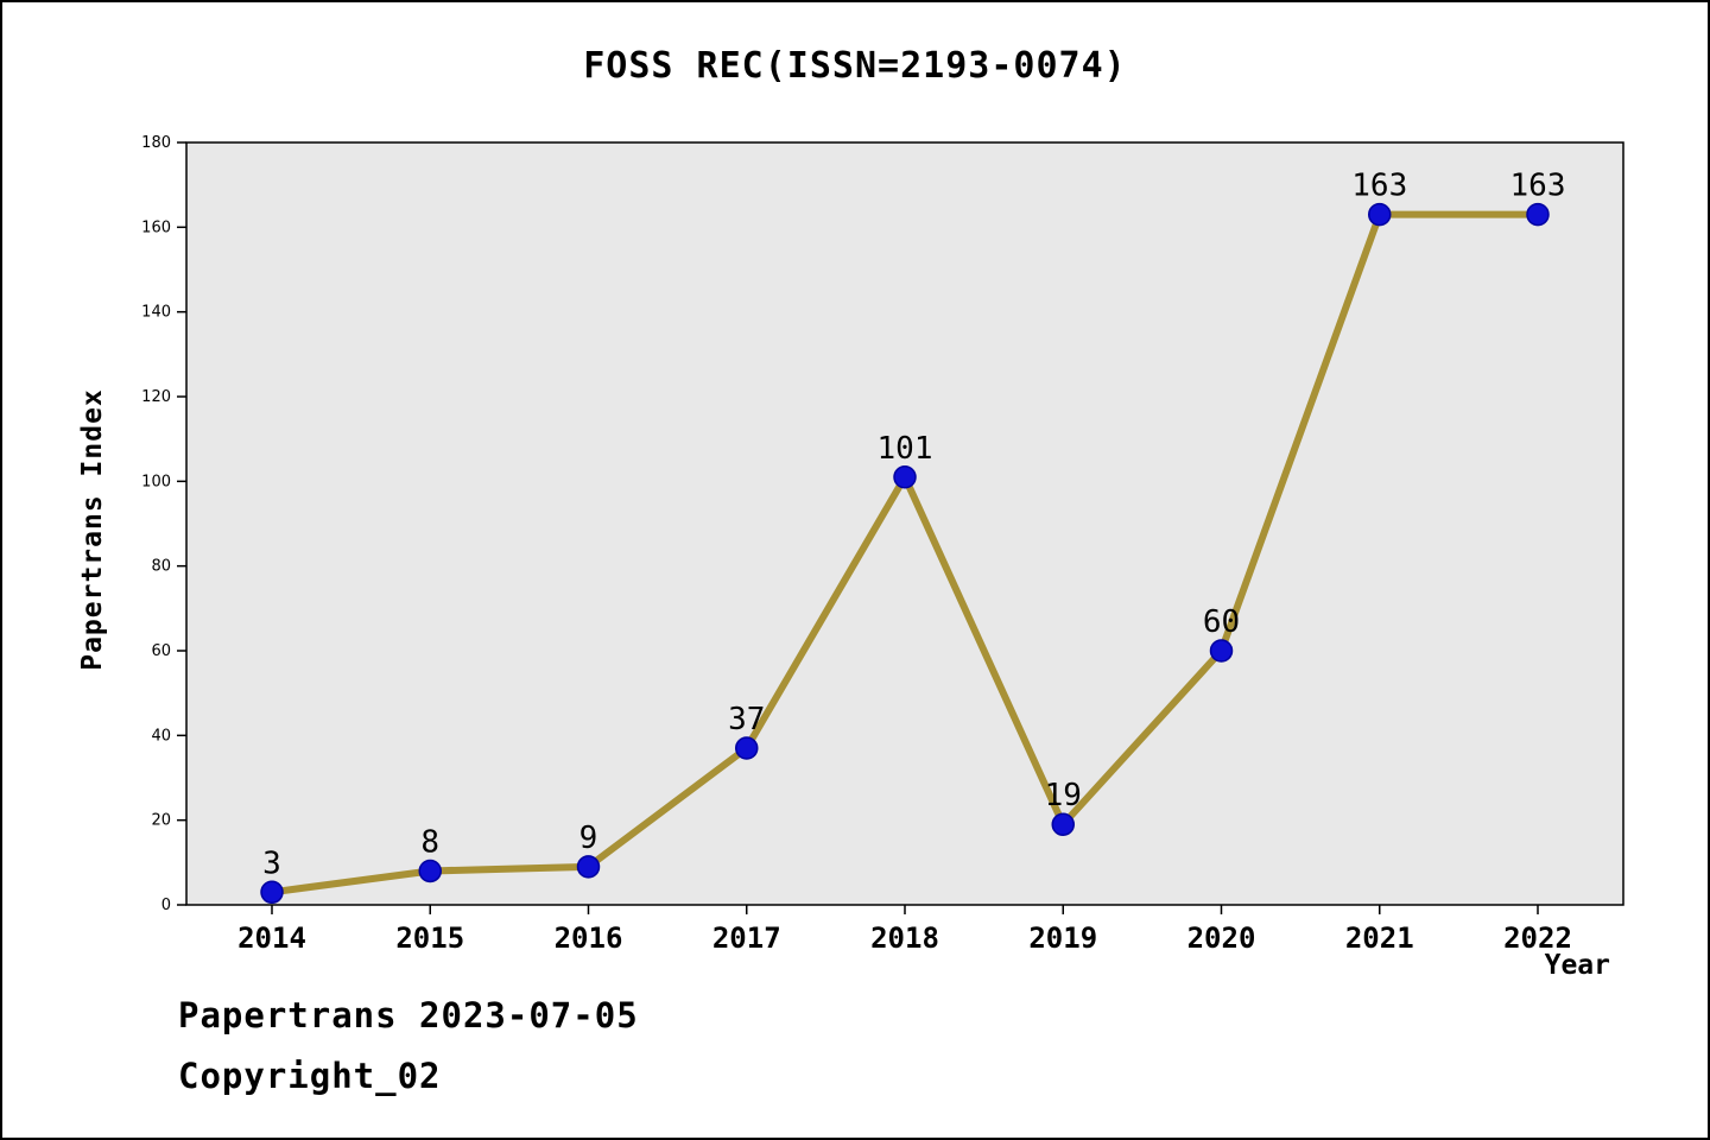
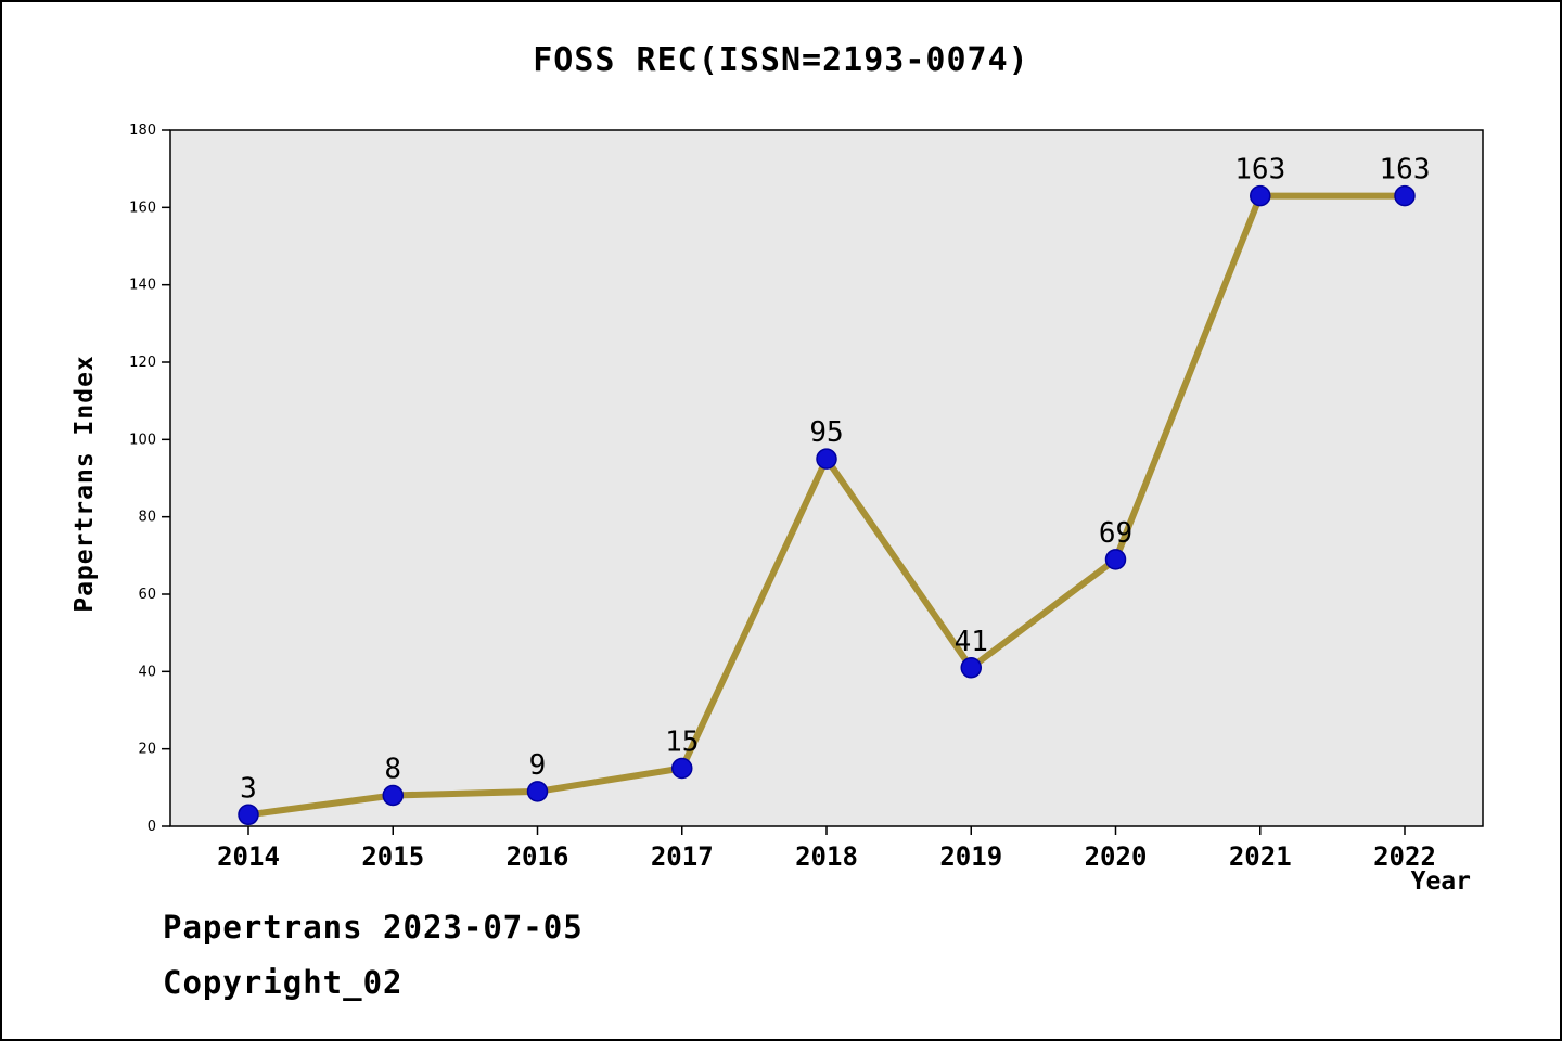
2017: 37 -> 15
2018: 101 -> 95
2019: 19 -> 41
2020: 60 -> 69
